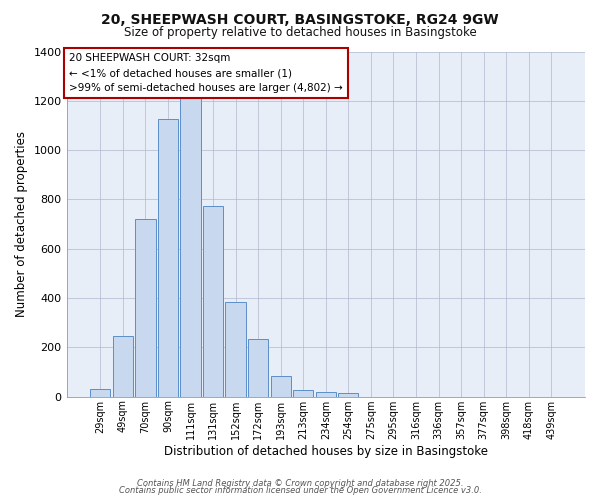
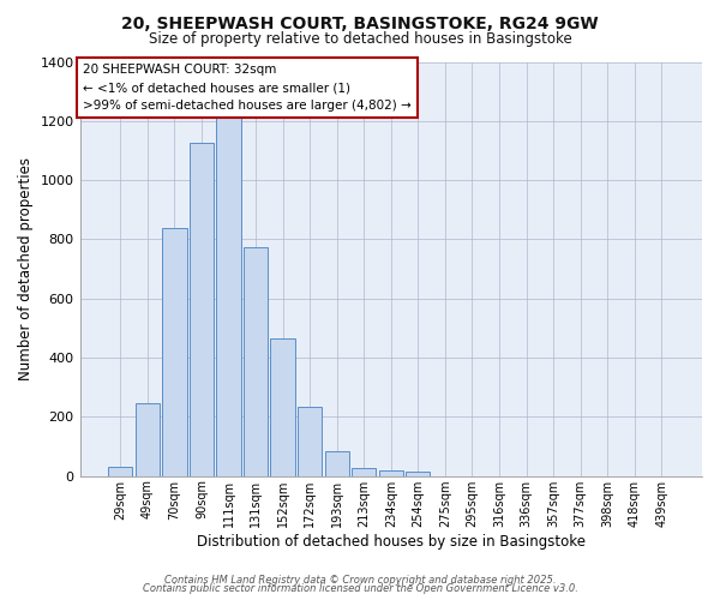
70sqm: 720 -> 840
152sqm: 385 -> 465
